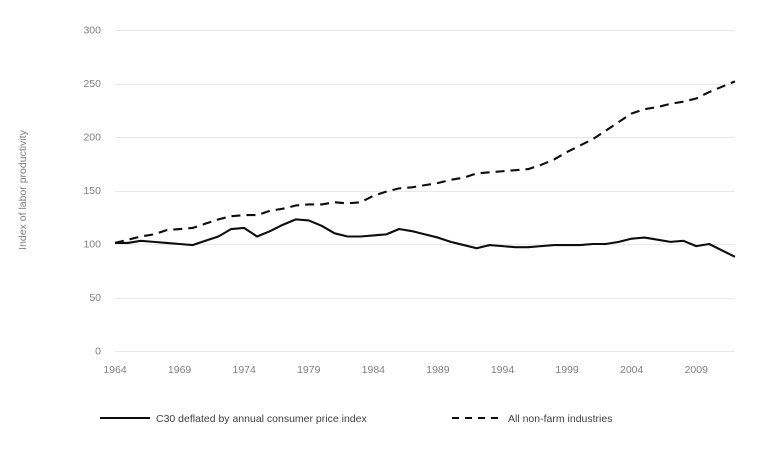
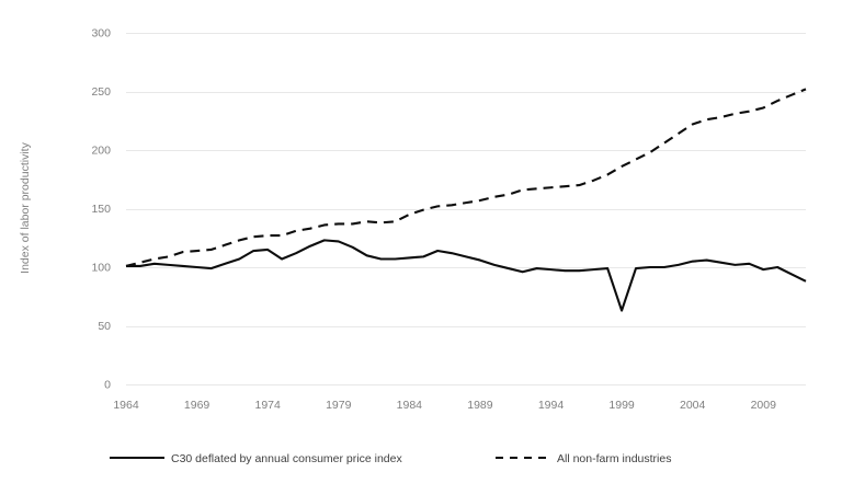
C30 deflated by annual consumer price index/1999: 99 -> 63
